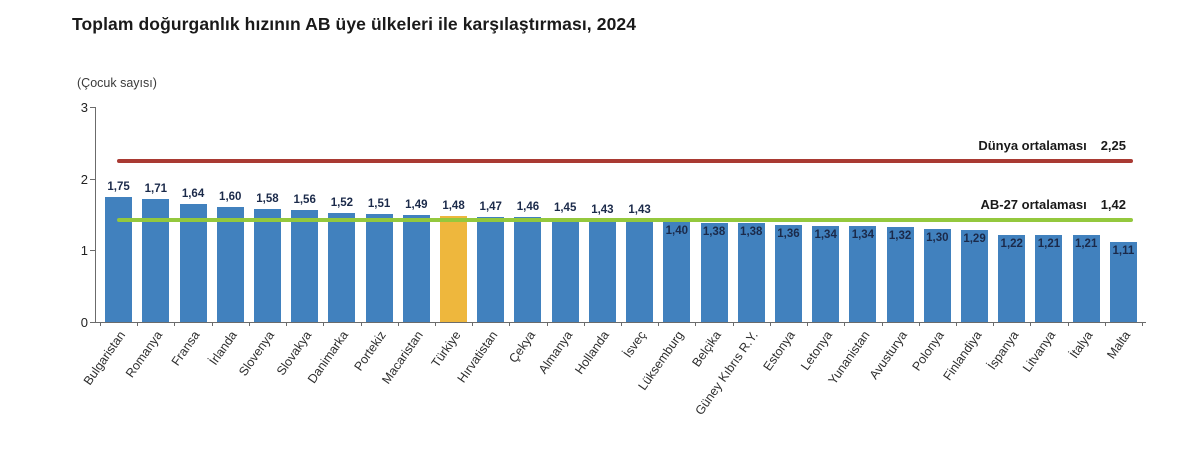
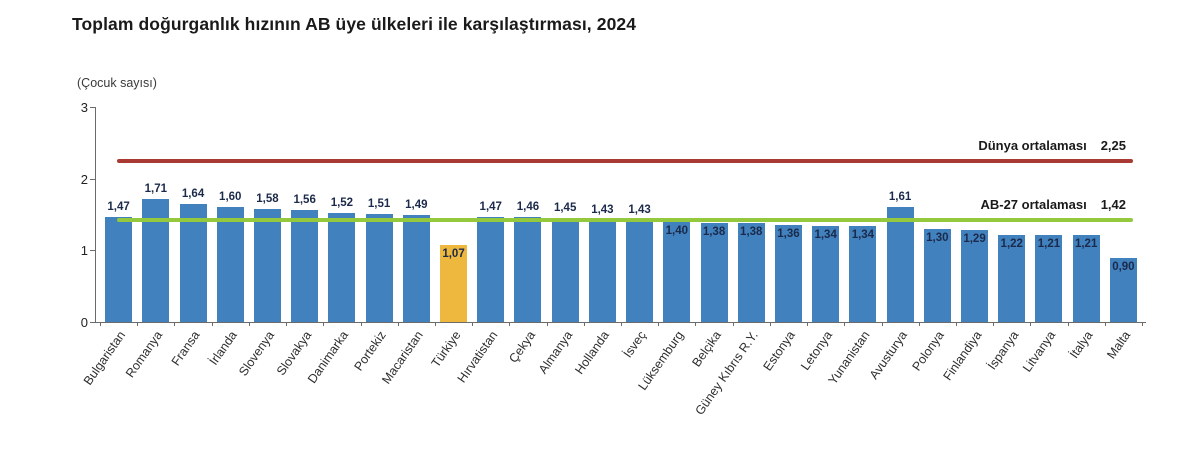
Bulgaristan: 1,75 -> 1,47
Türkiye: 1,48 -> 1,07
Avusturya: 1,32 -> 1,61
Malta: 1,11 -> 0,90
